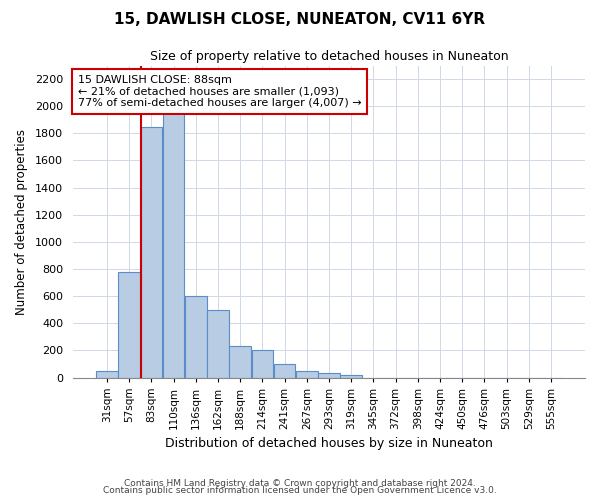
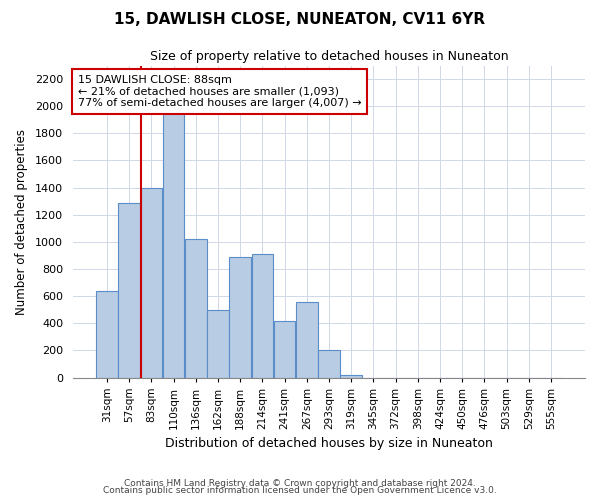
31sqm: 50 -> 640
57sqm: 780 -> 1290
83sqm: 1850 -> 1400
136sqm: 600 -> 1020
188sqm: 230 -> 890
214sqm: 200 -> 910
241sqm: 100 -> 420
267sqm: 50 -> 560
293sqm: 30 -> 200
